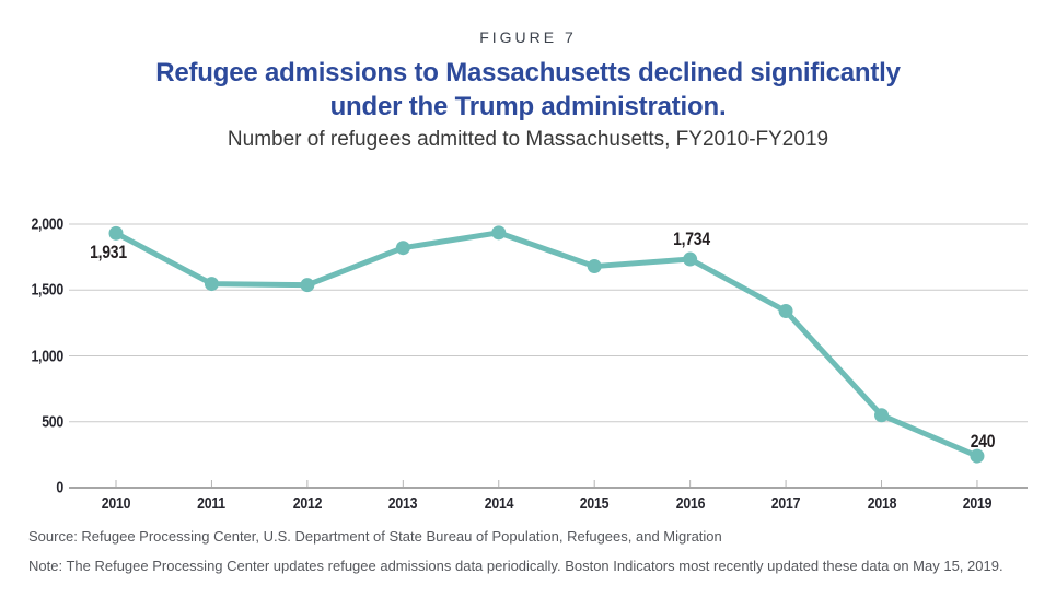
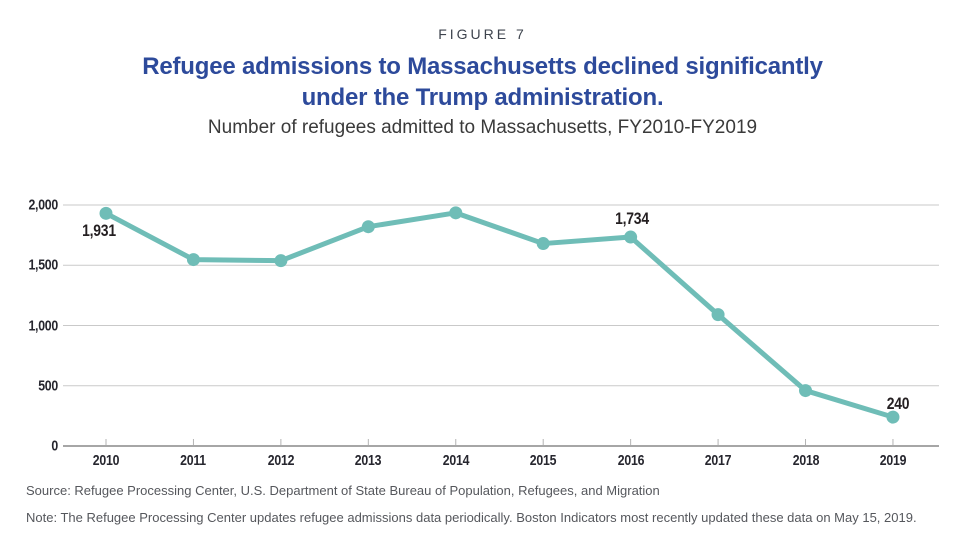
2017: 1340 -> 1090
2018: 550 -> 460
